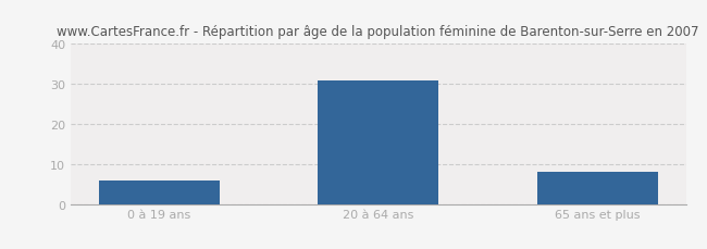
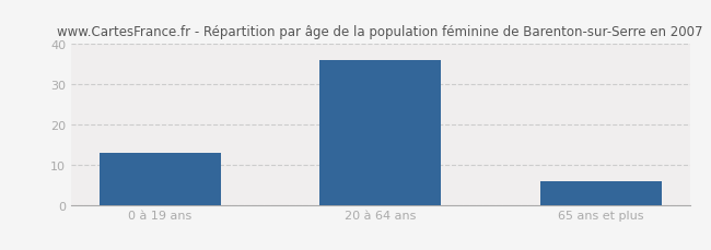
0 à 19 ans: 6 -> 13
20 à 64 ans: 31 -> 36
65 ans et plus: 8 -> 6
